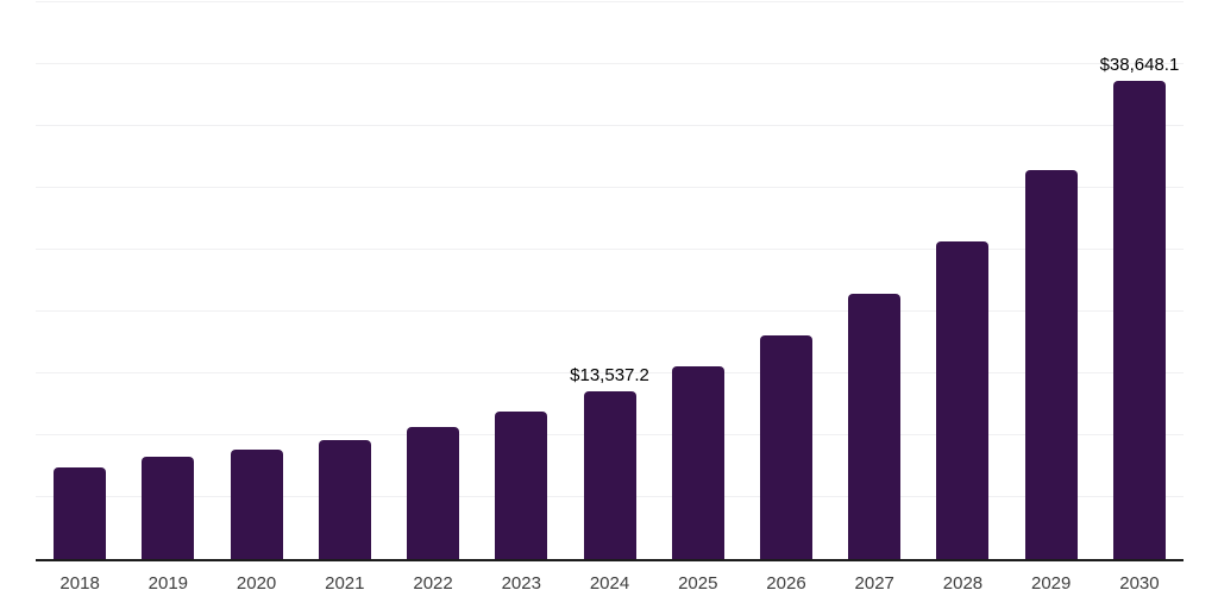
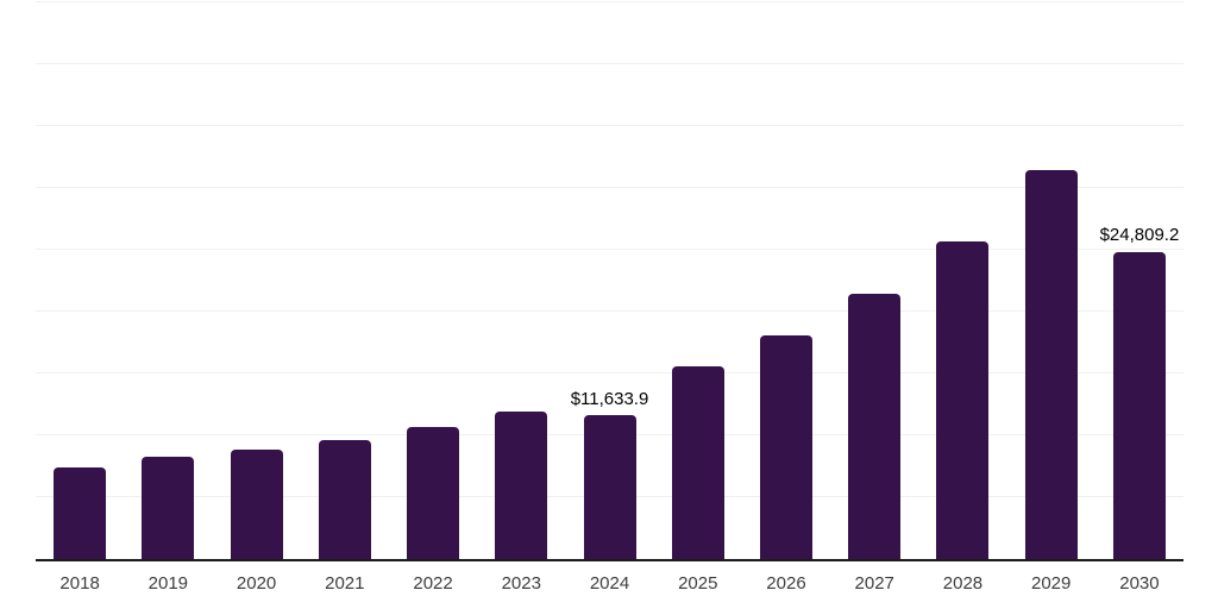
2024: $13,537.2 -> $11,633.9
2030: $38,648.1 -> $24,809.2
